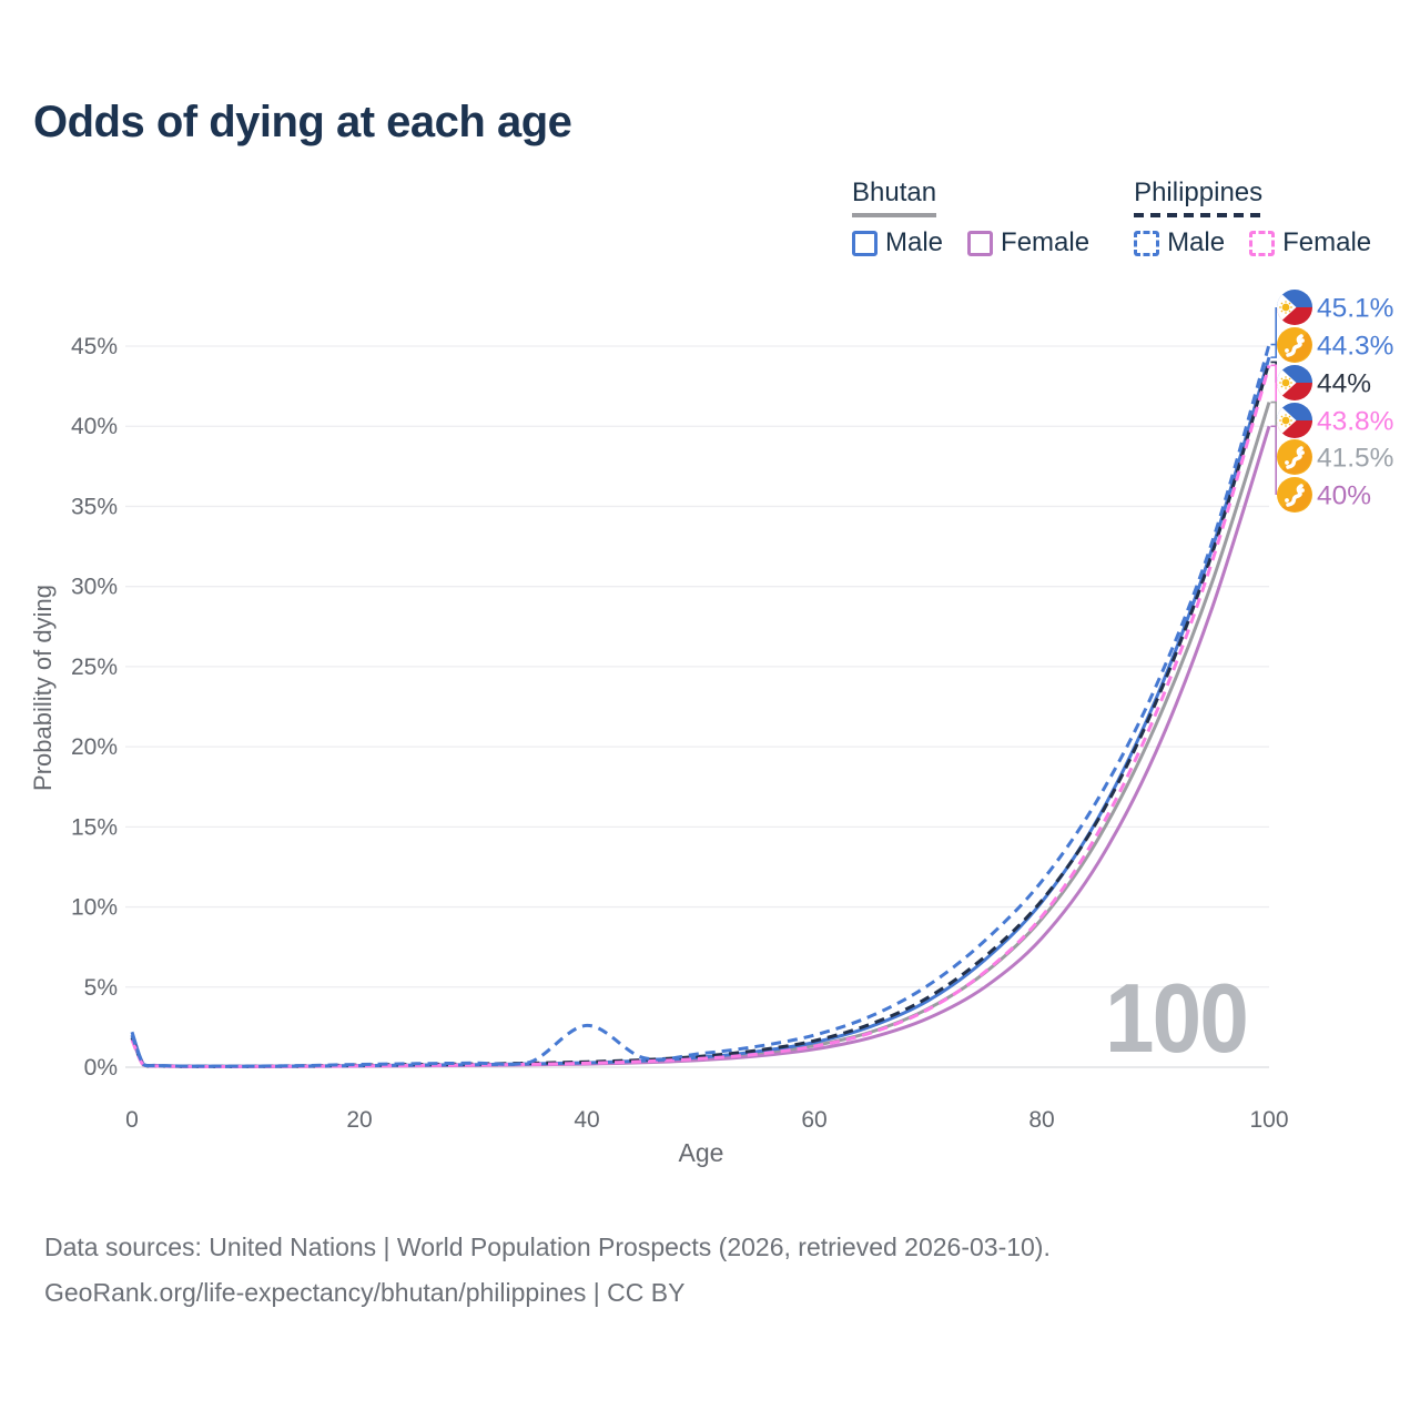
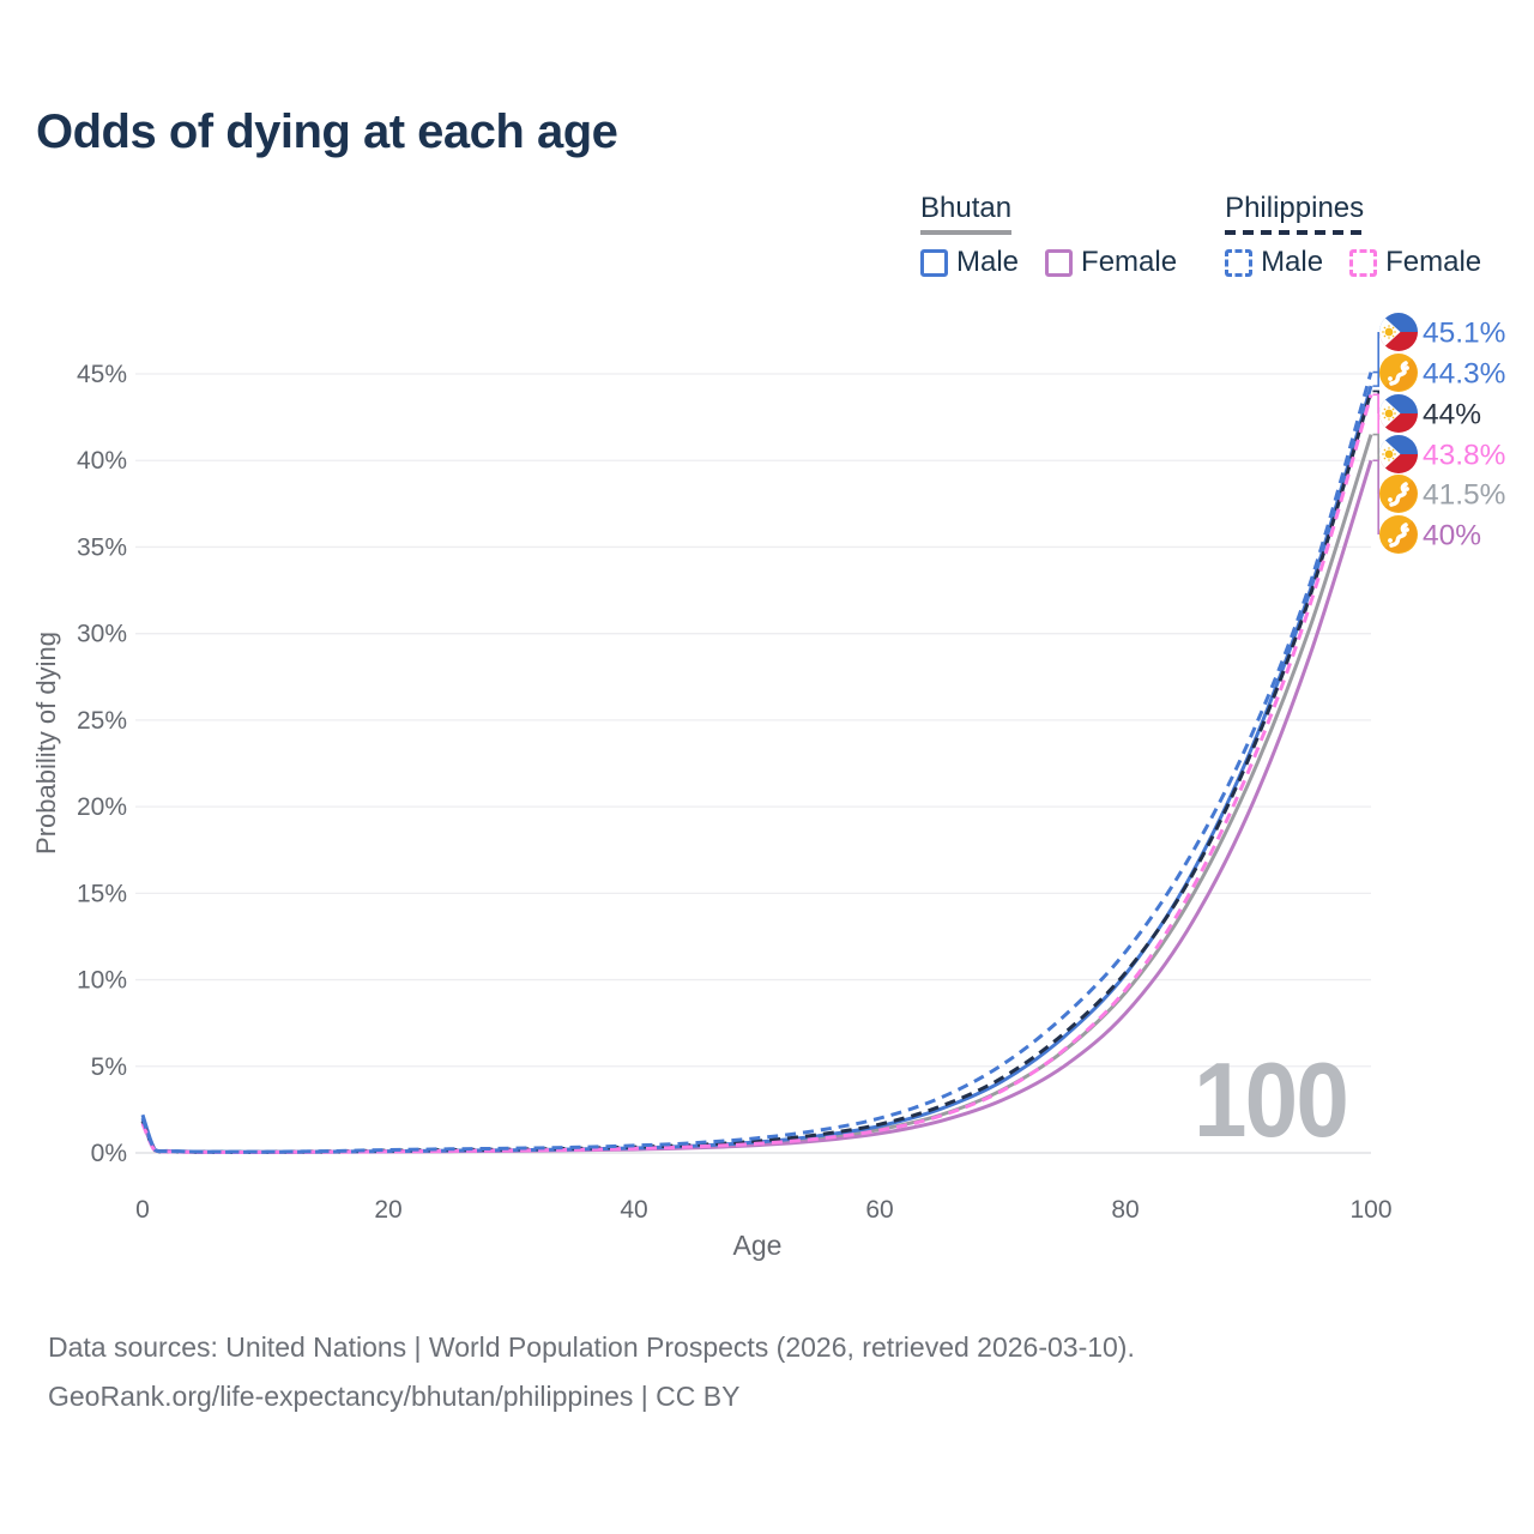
Philippines Male/40: 2.6% -> 0.4%
